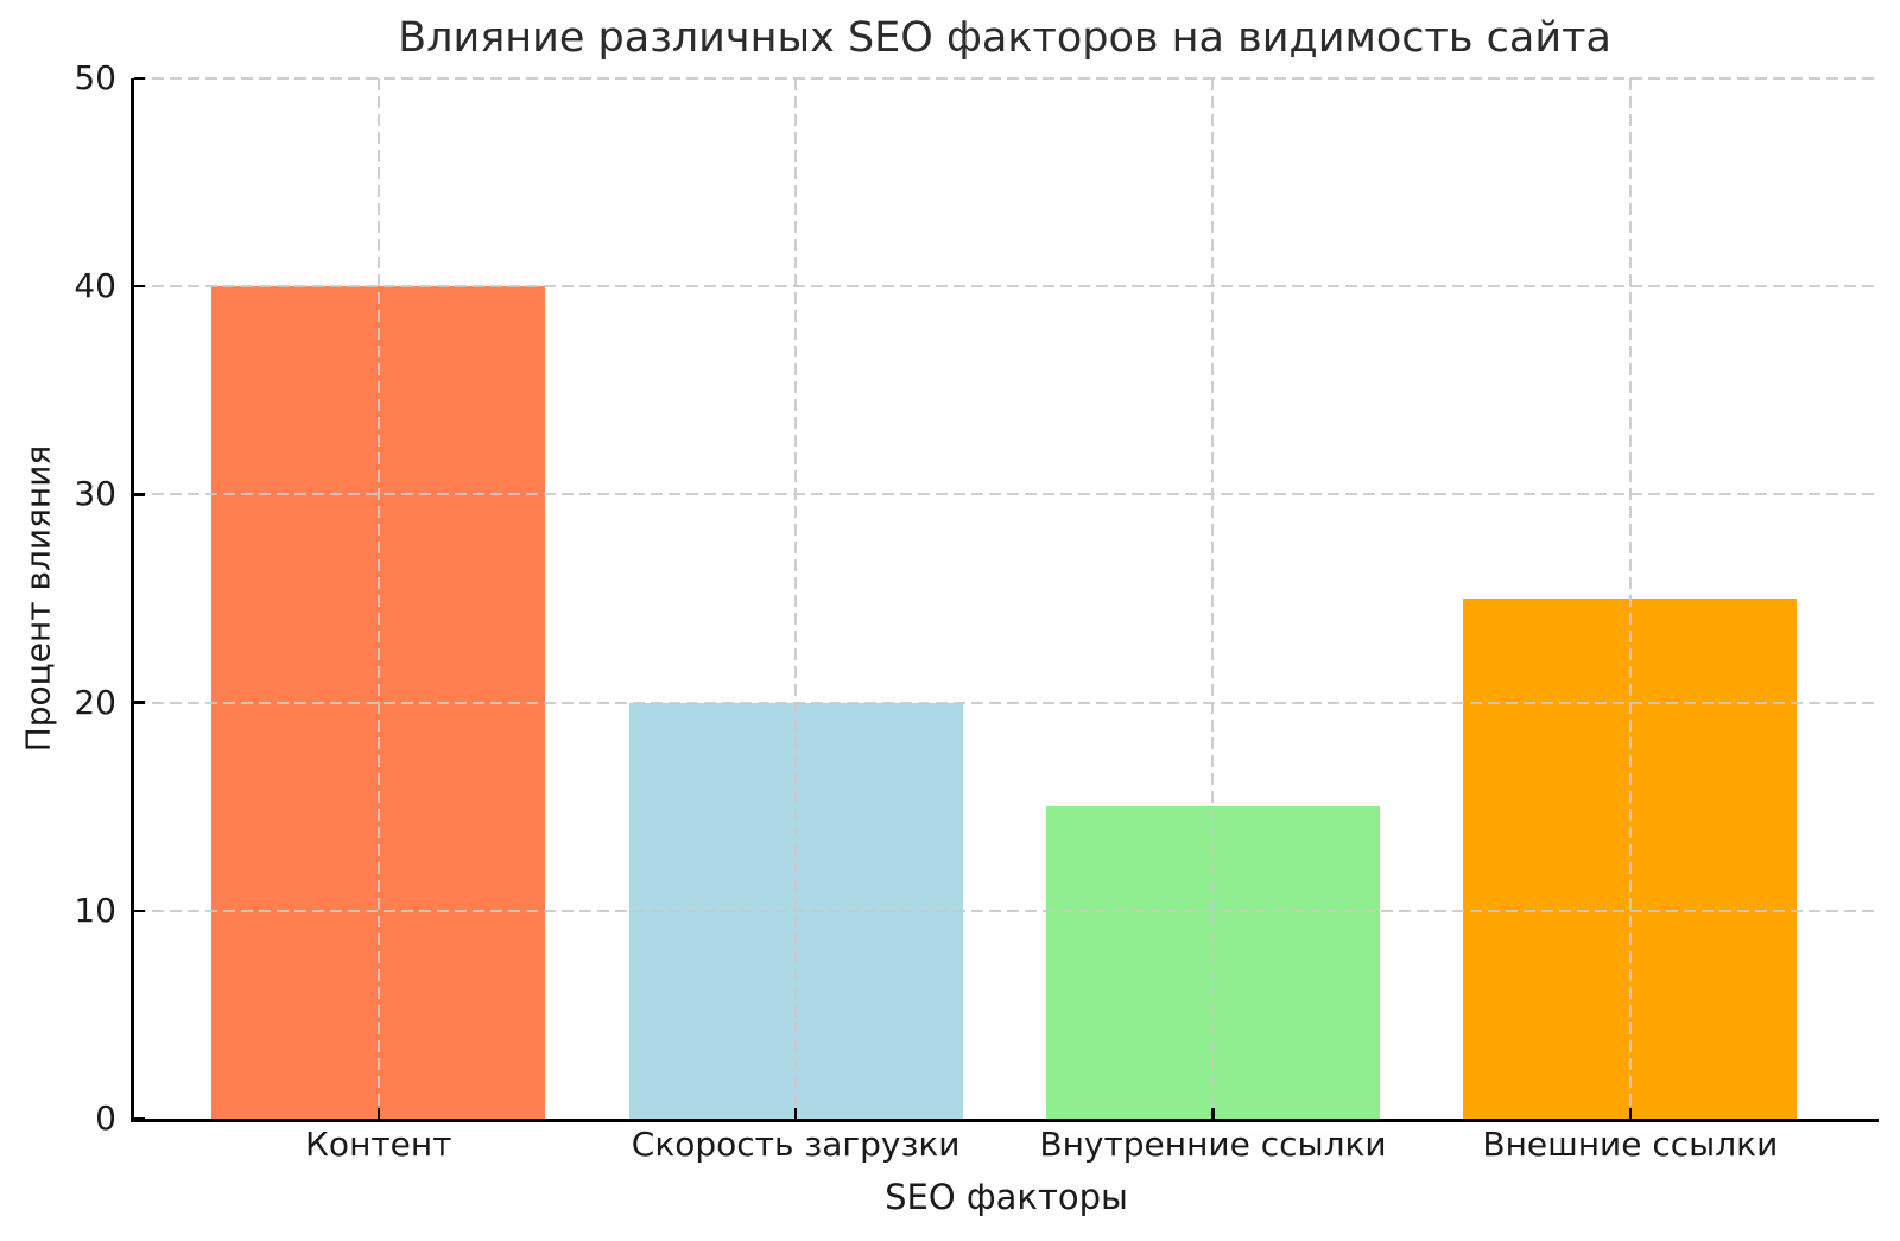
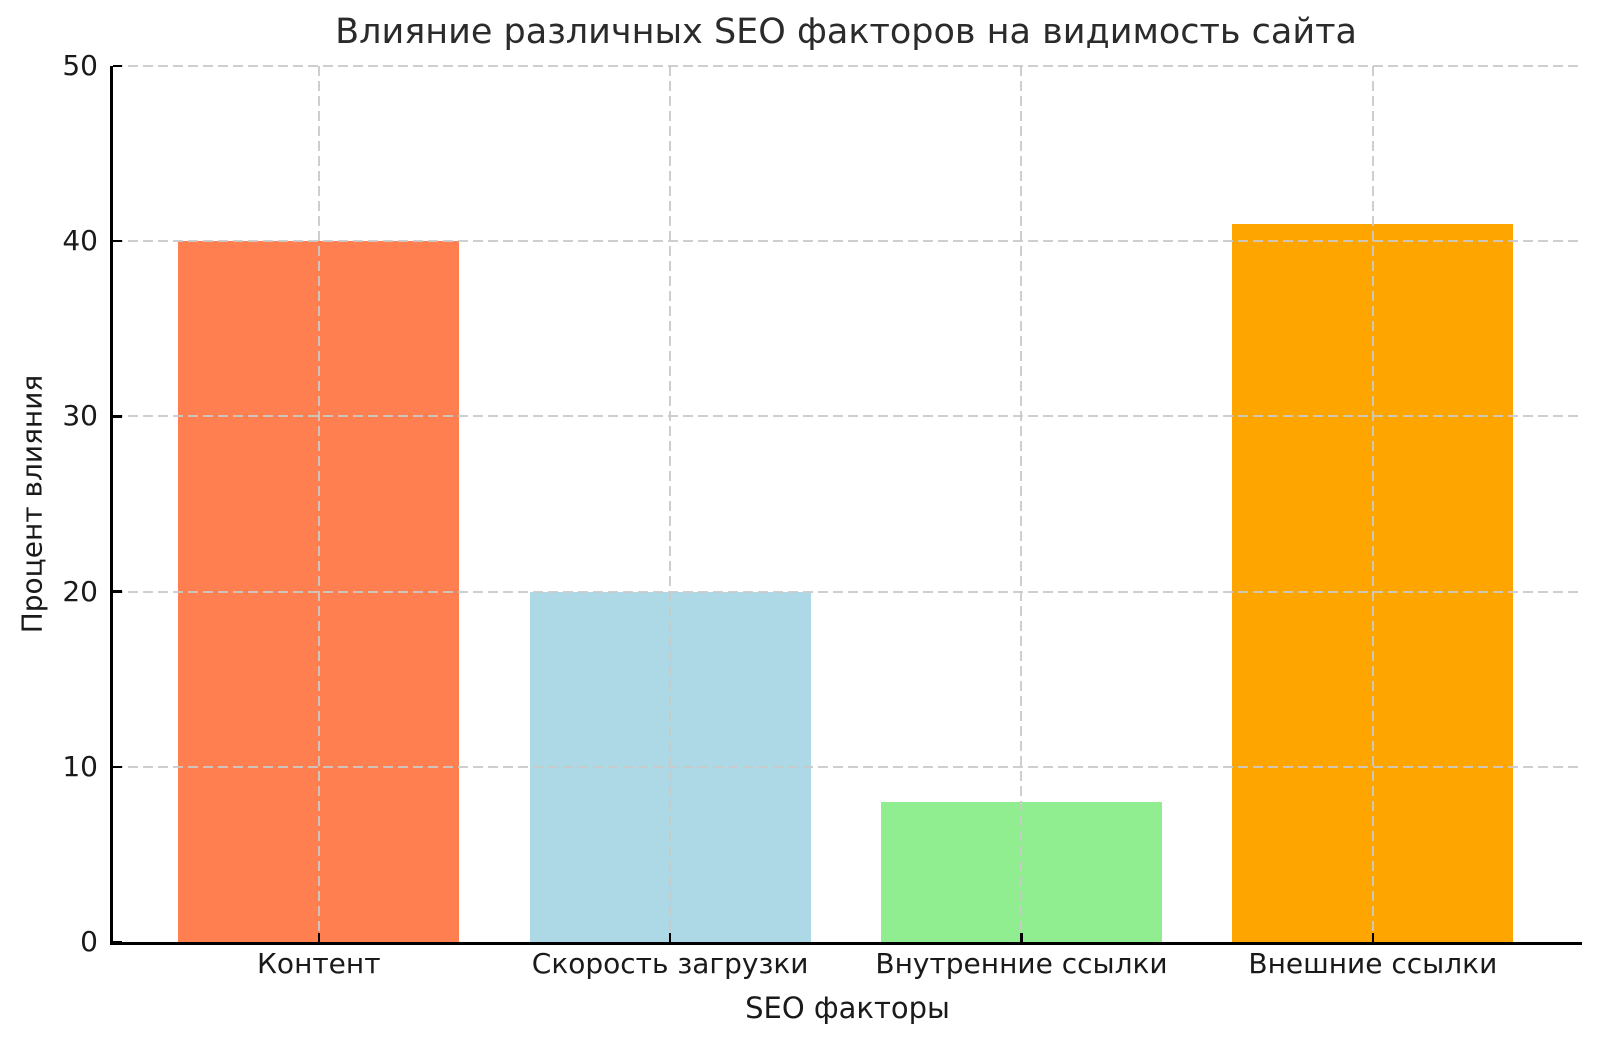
Внутренние ссылки: 15 -> 8
Внешние ссылки: 25 -> 41
